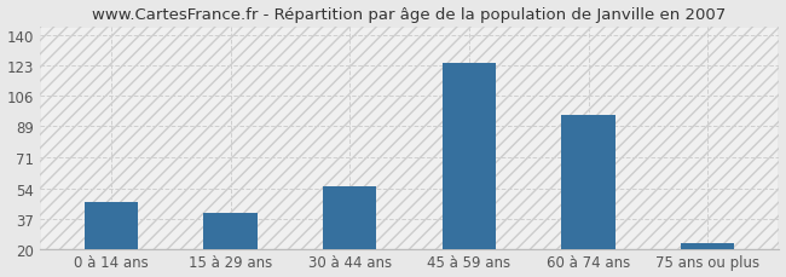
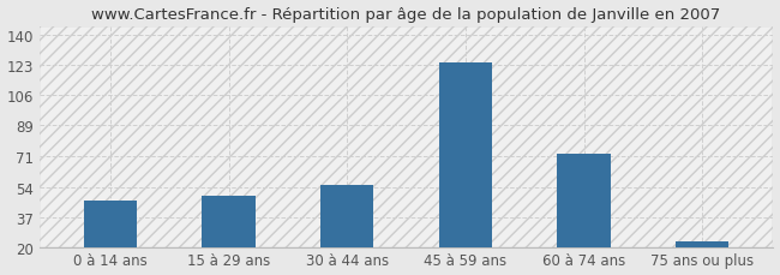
15 à 29 ans: 40 -> 49
60 à 74 ans: 95 -> 73
